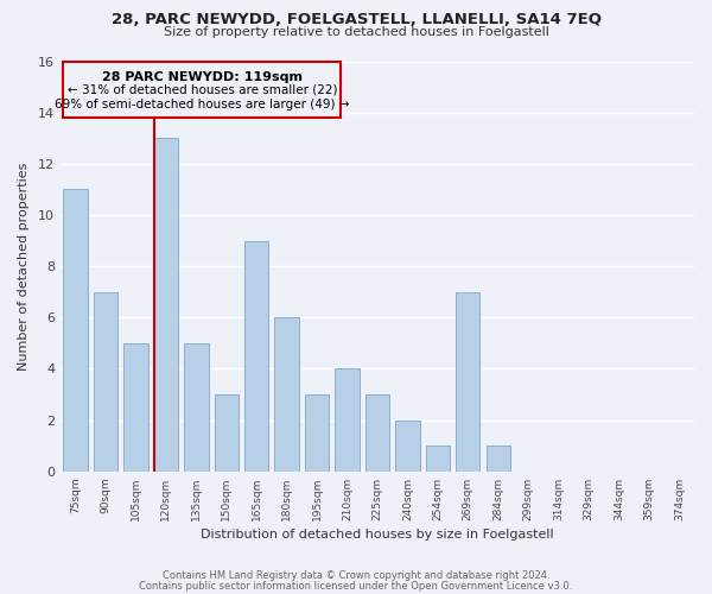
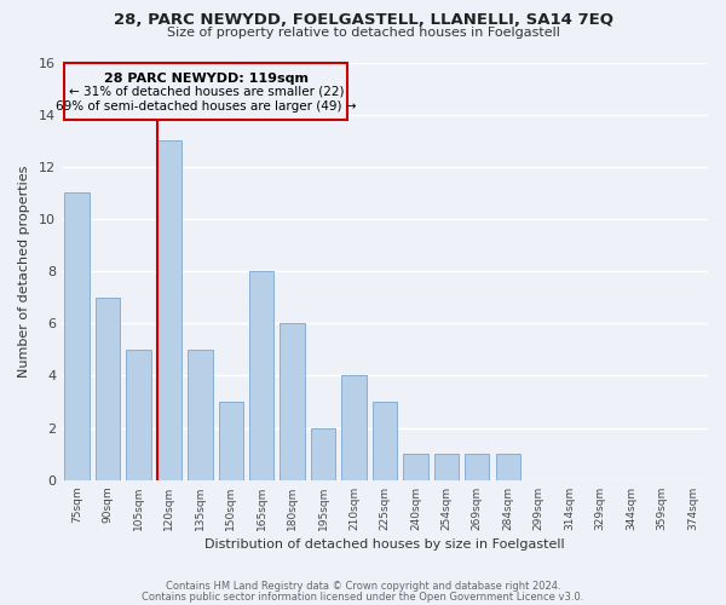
165sqm: 9 -> 8
195sqm: 3 -> 2
240sqm: 2 -> 1
269sqm: 7 -> 1
